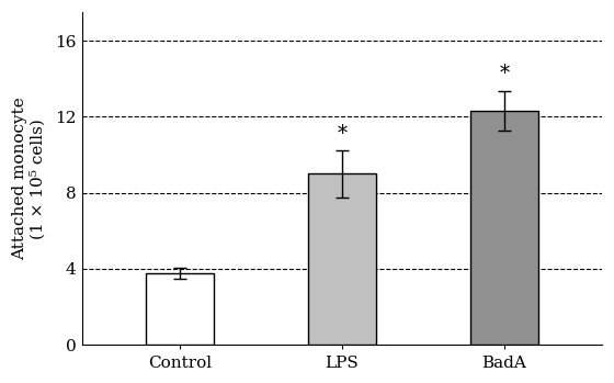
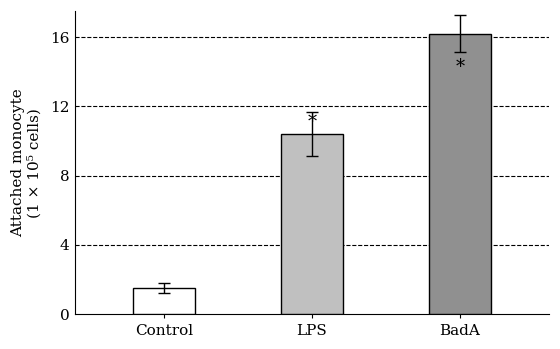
Control: 3.8 -> 1.5
LPS: 9.0 -> 10.4
BadA: 12.3 -> 16.2
